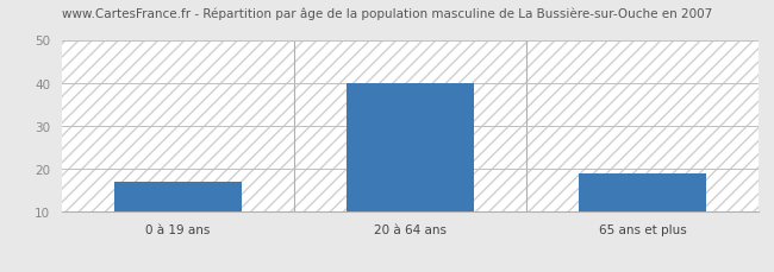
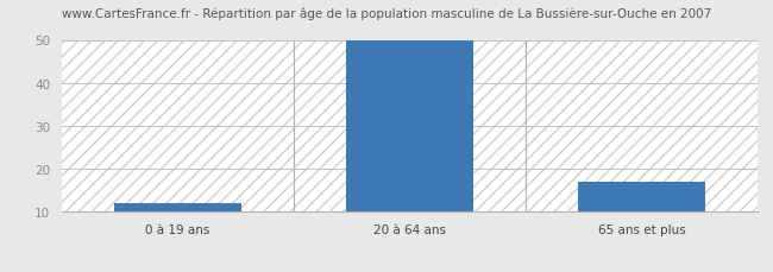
0 à 19 ans: 17 -> 12
20 à 64 ans: 40 -> 50
65 ans et plus: 19 -> 17
